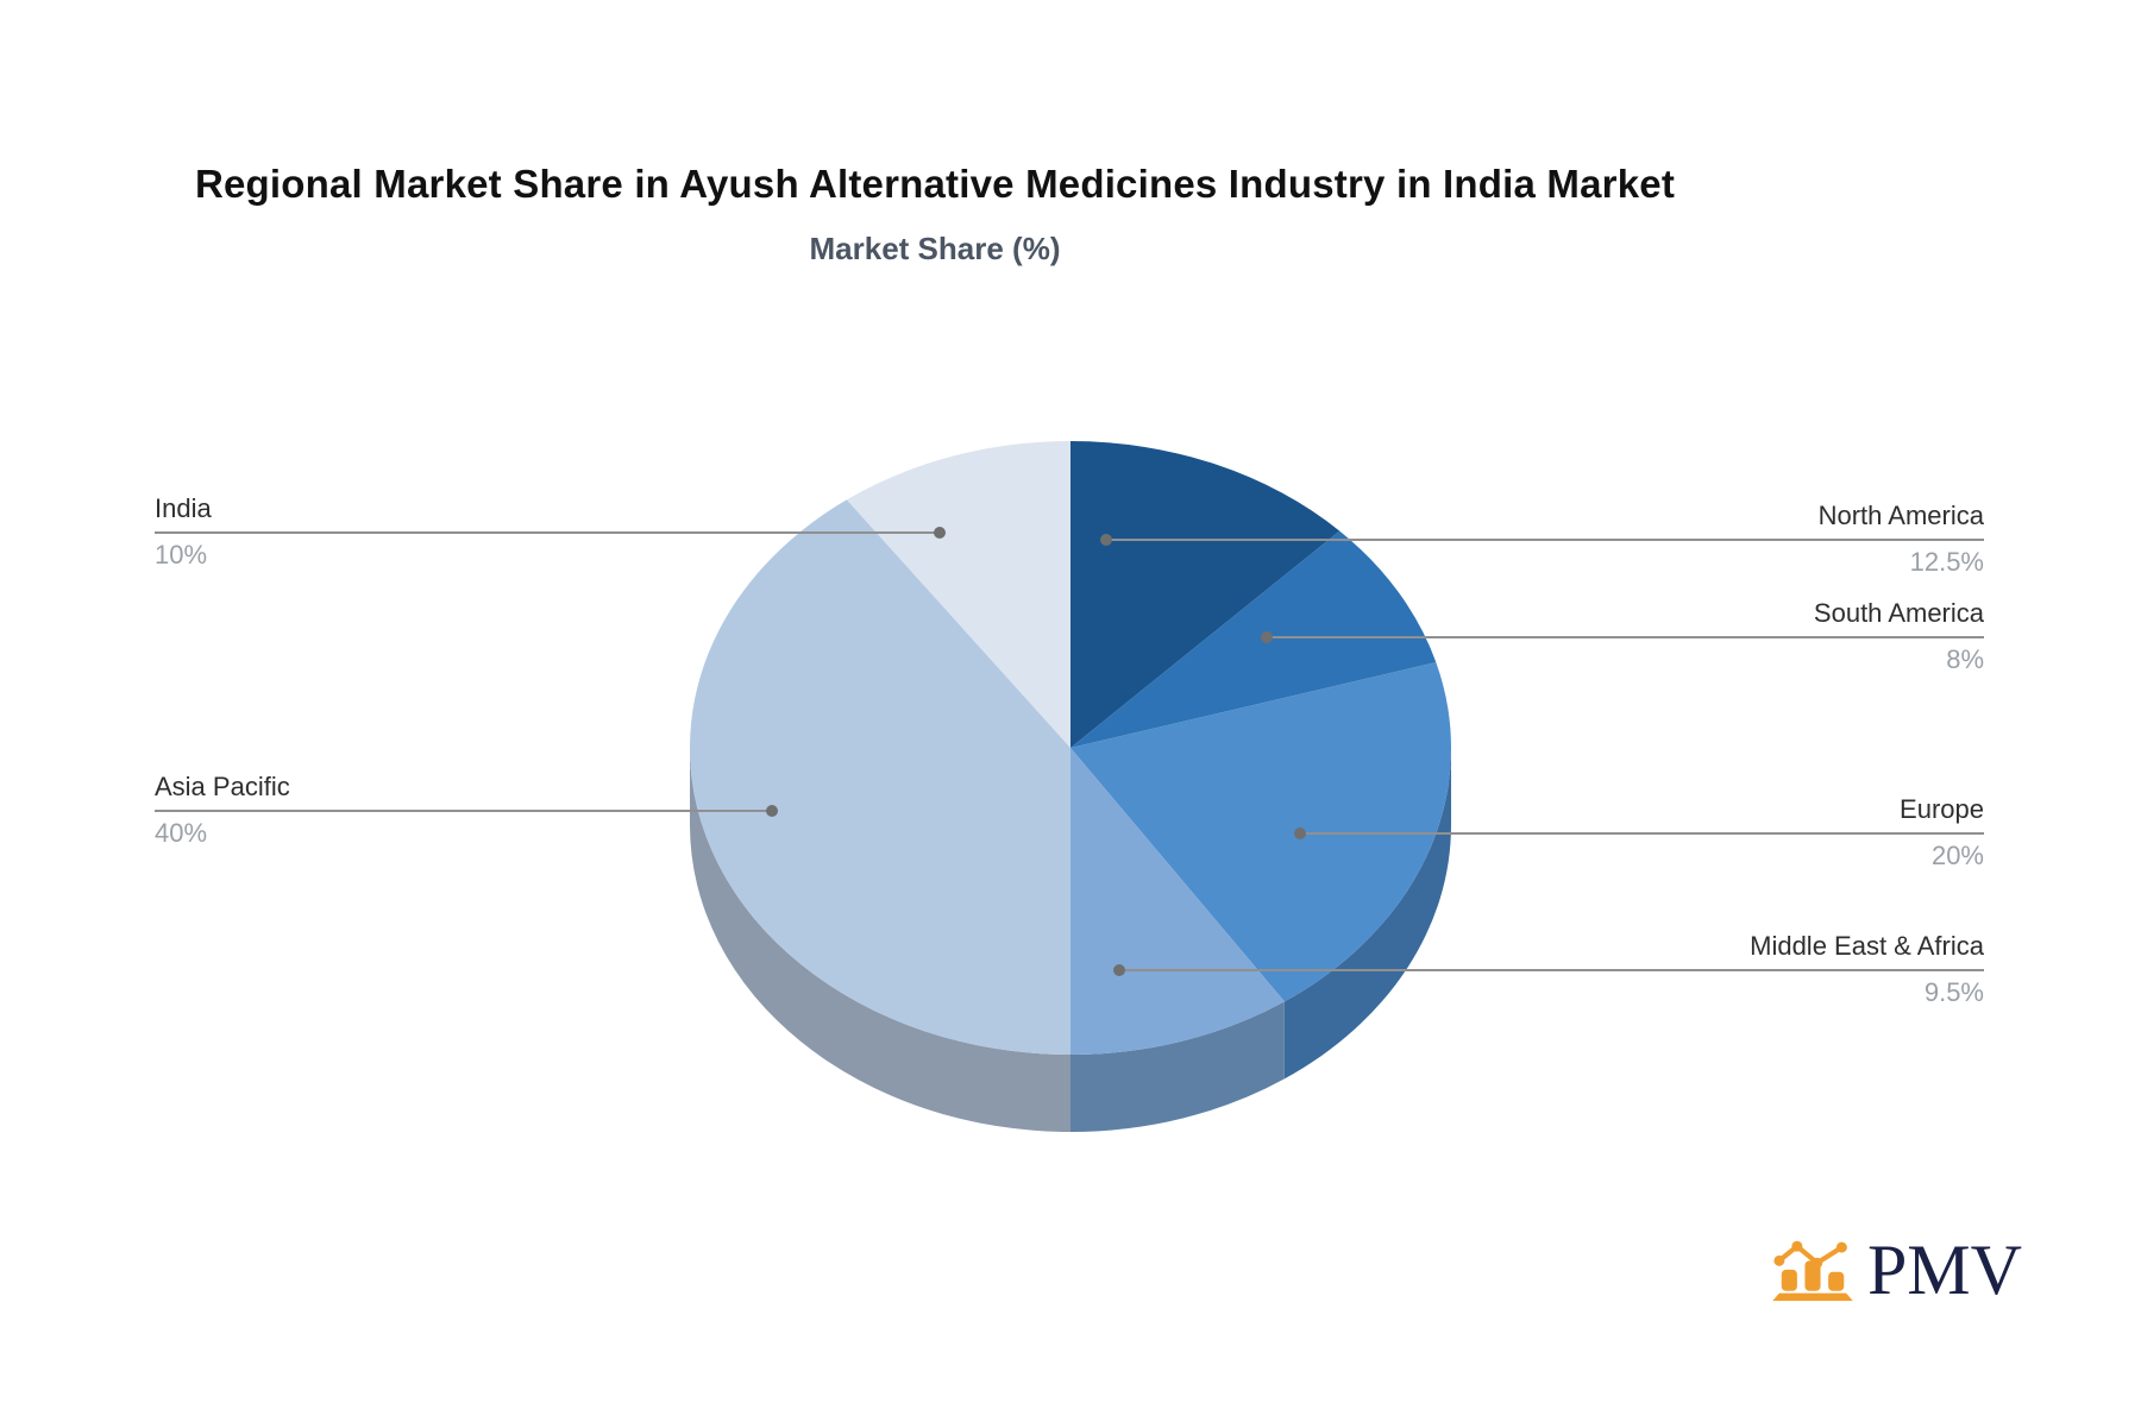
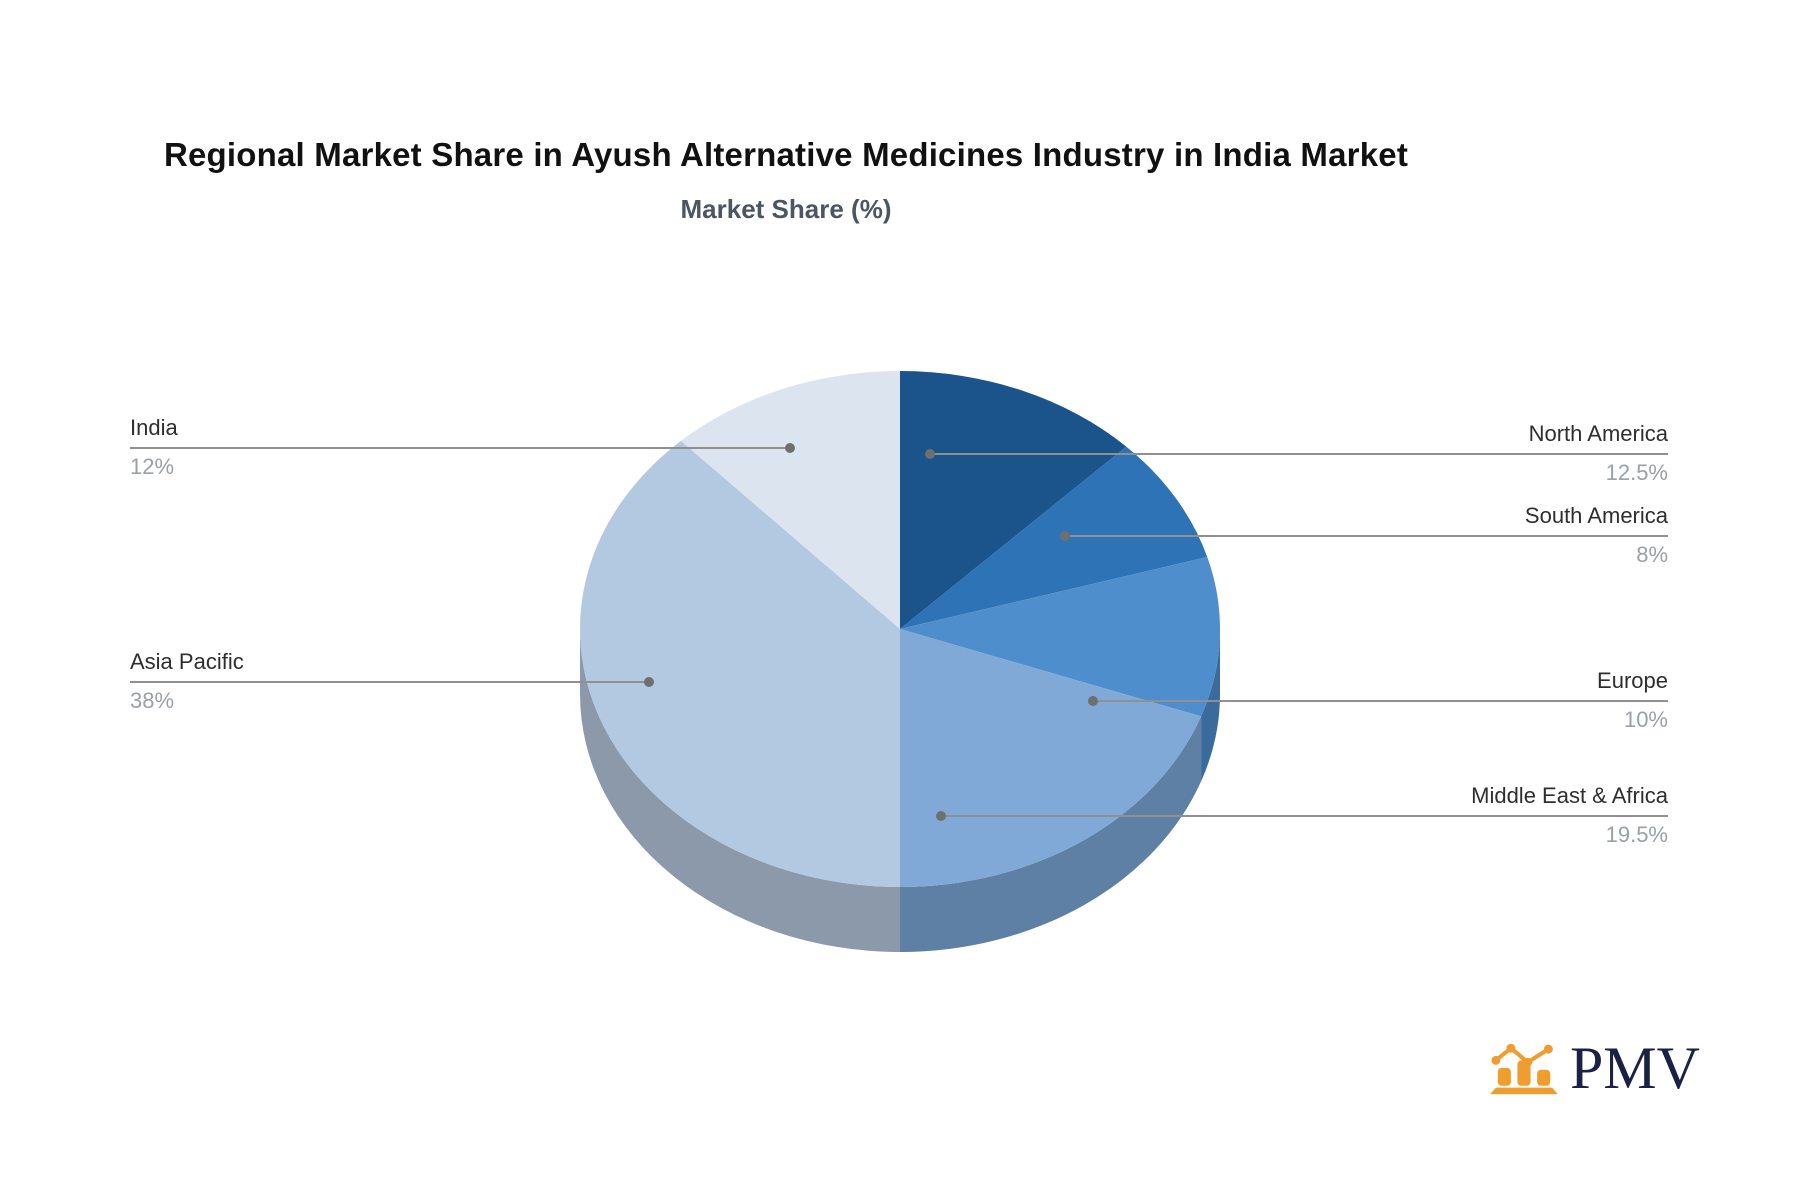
Europe: 20% -> 10%
Middle East & Africa: 9.5% -> 19.5%
Asia Pacific: 40% -> 38%
India: 10% -> 12%
